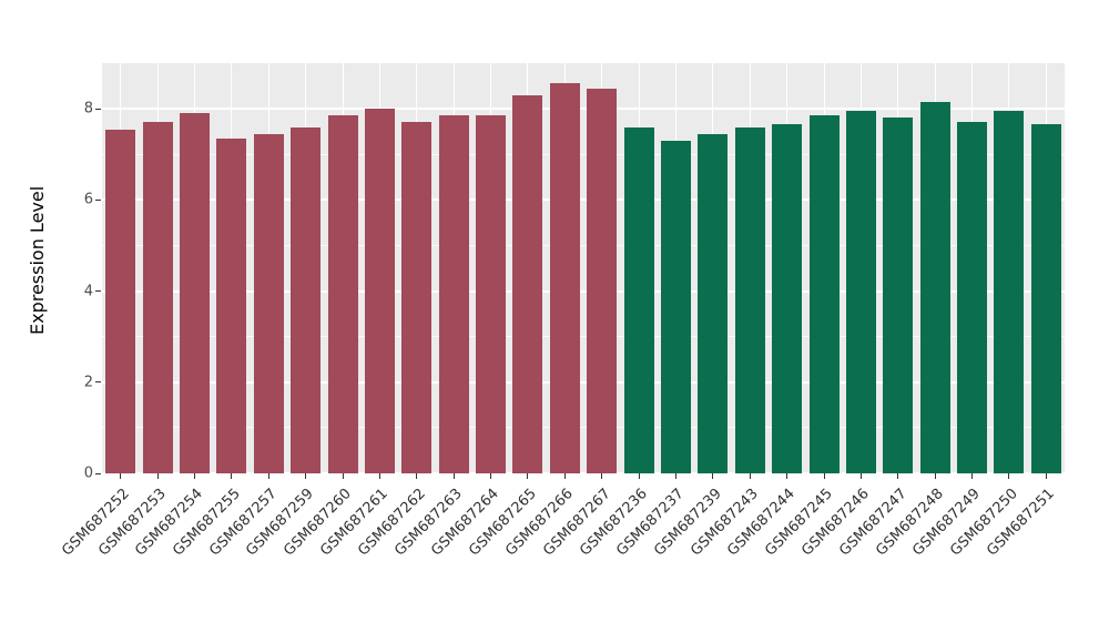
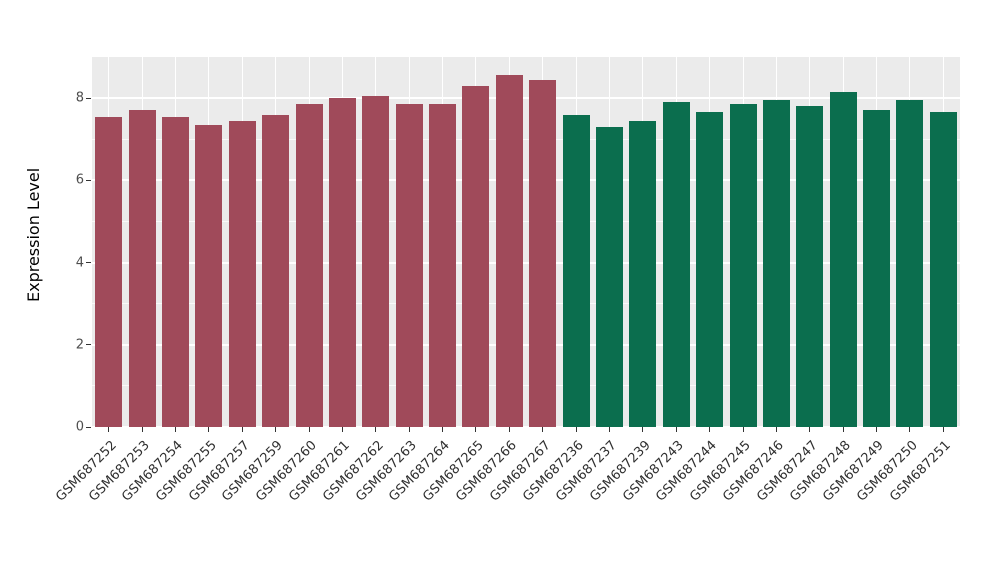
GSM687254: 7.9 -> 7.5
GSM687262: 7.7 -> 8.1
GSM687243: 7.6 -> 7.9
